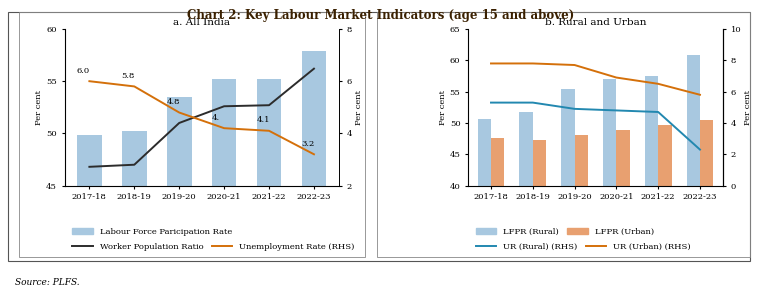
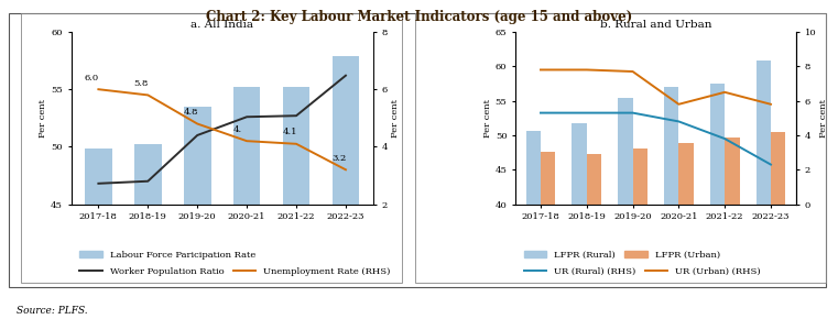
b. Rural and Urban/UR (Rural) (RHS)/2019-20: 4.9 -> 5.3
b. Rural and Urban/UR (Urban) (RHS)/2020-21: 6.9 -> 5.8
b. Rural and Urban/UR (Rural) (RHS)/2021-22: 4.7 -> 3.8
